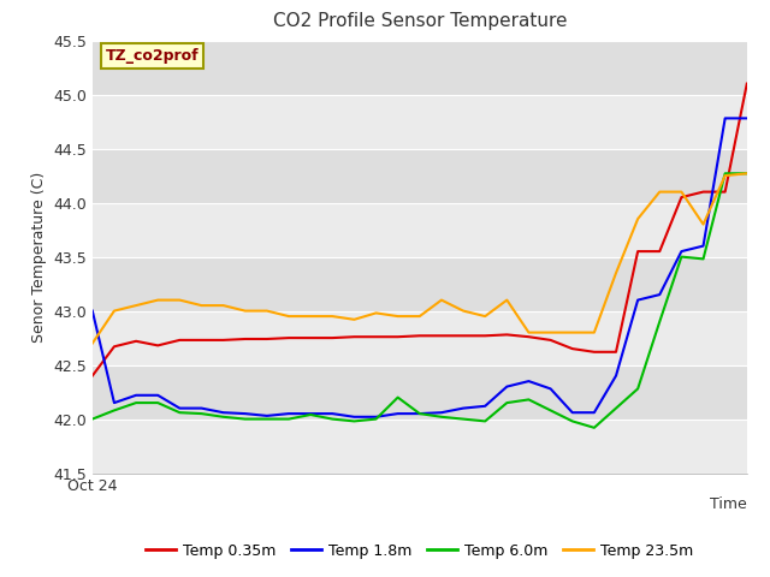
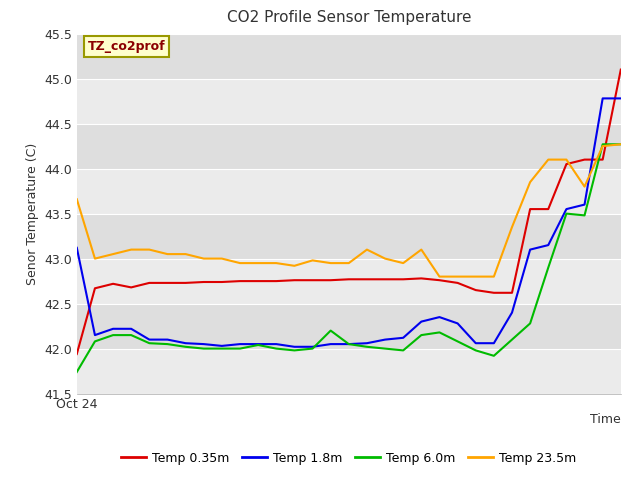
Temp 0.35m/Oct 24: 42.40 -> 41.94
Temp 1.8m/Oct 24: 43.00 -> 43.12
Temp 6.0m/Oct 24: 42.00 -> 41.74
Temp 23.5m/Oct 24: 42.70 -> 43.66
